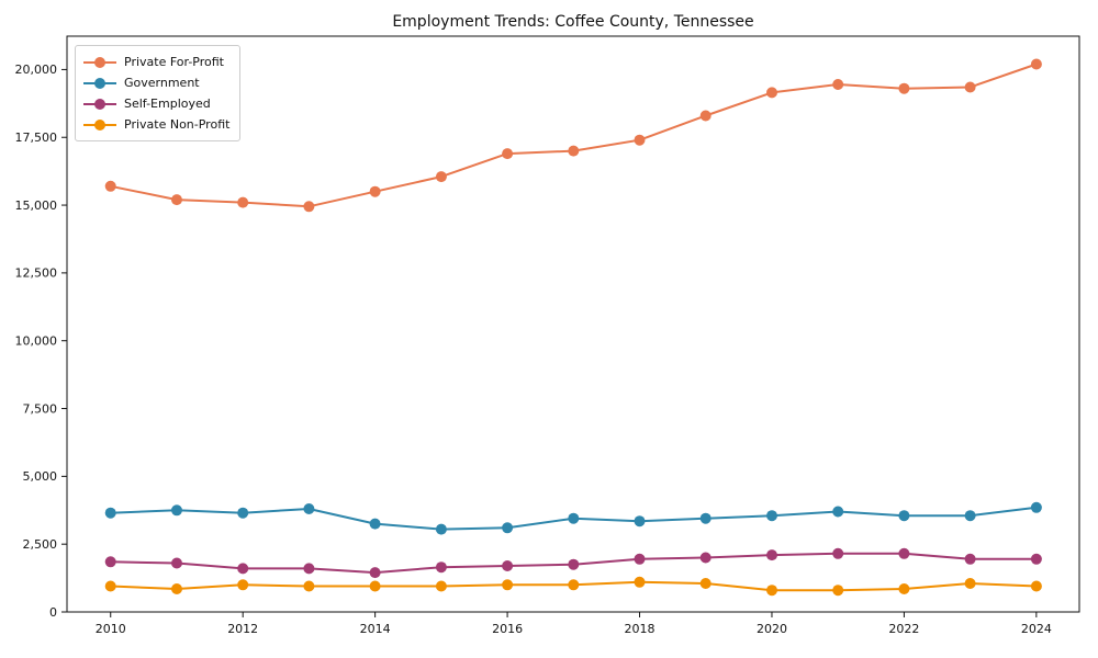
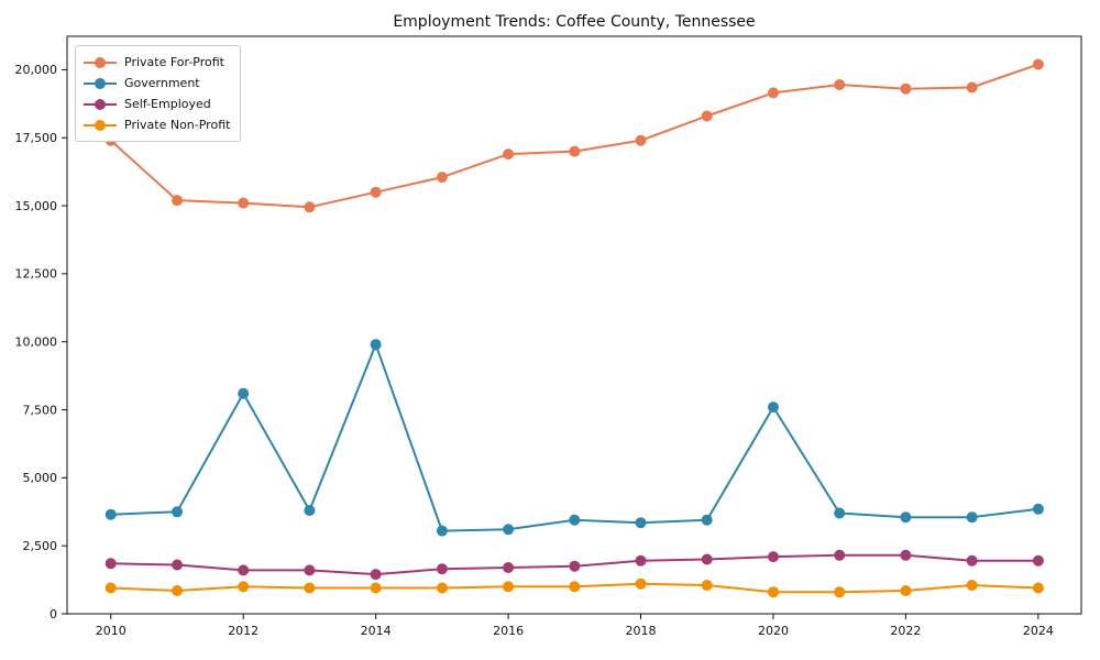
Private For-Profit/2010: 15700 -> 17400
Government/2012: 3600 -> 8100
Government/2014: 3200 -> 9900
Government/2020: 3600 -> 7600
